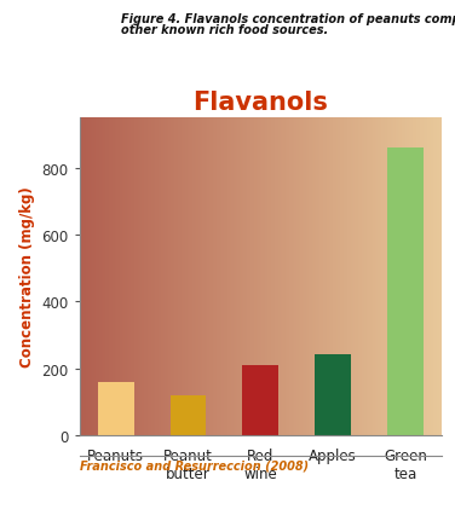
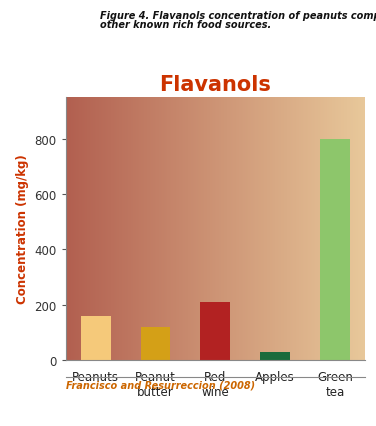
Apples: 240 -> 30
Green tea: 860 -> 800
